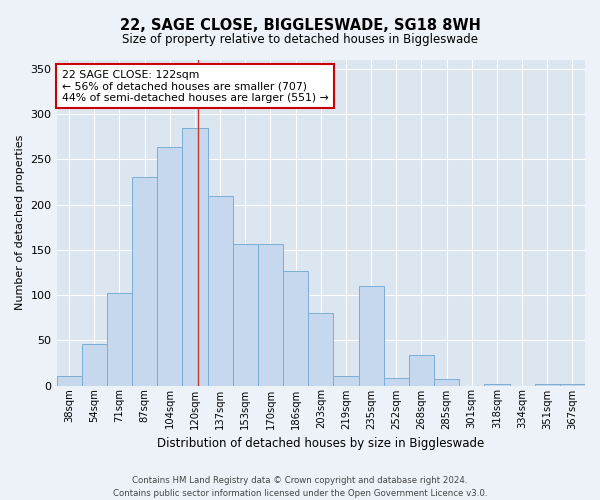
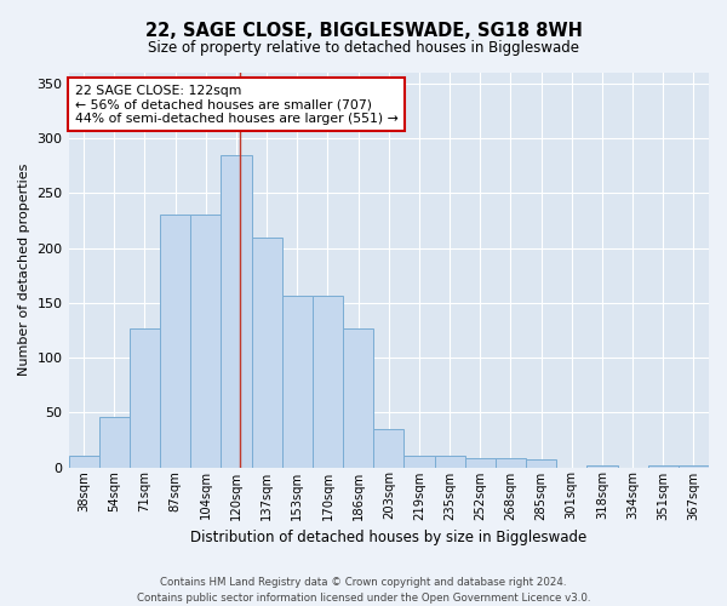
71sqm: 102 -> 127
104sqm: 264 -> 231
203sqm: 80 -> 35
235sqm: 110 -> 10
268sqm: 34 -> 8
